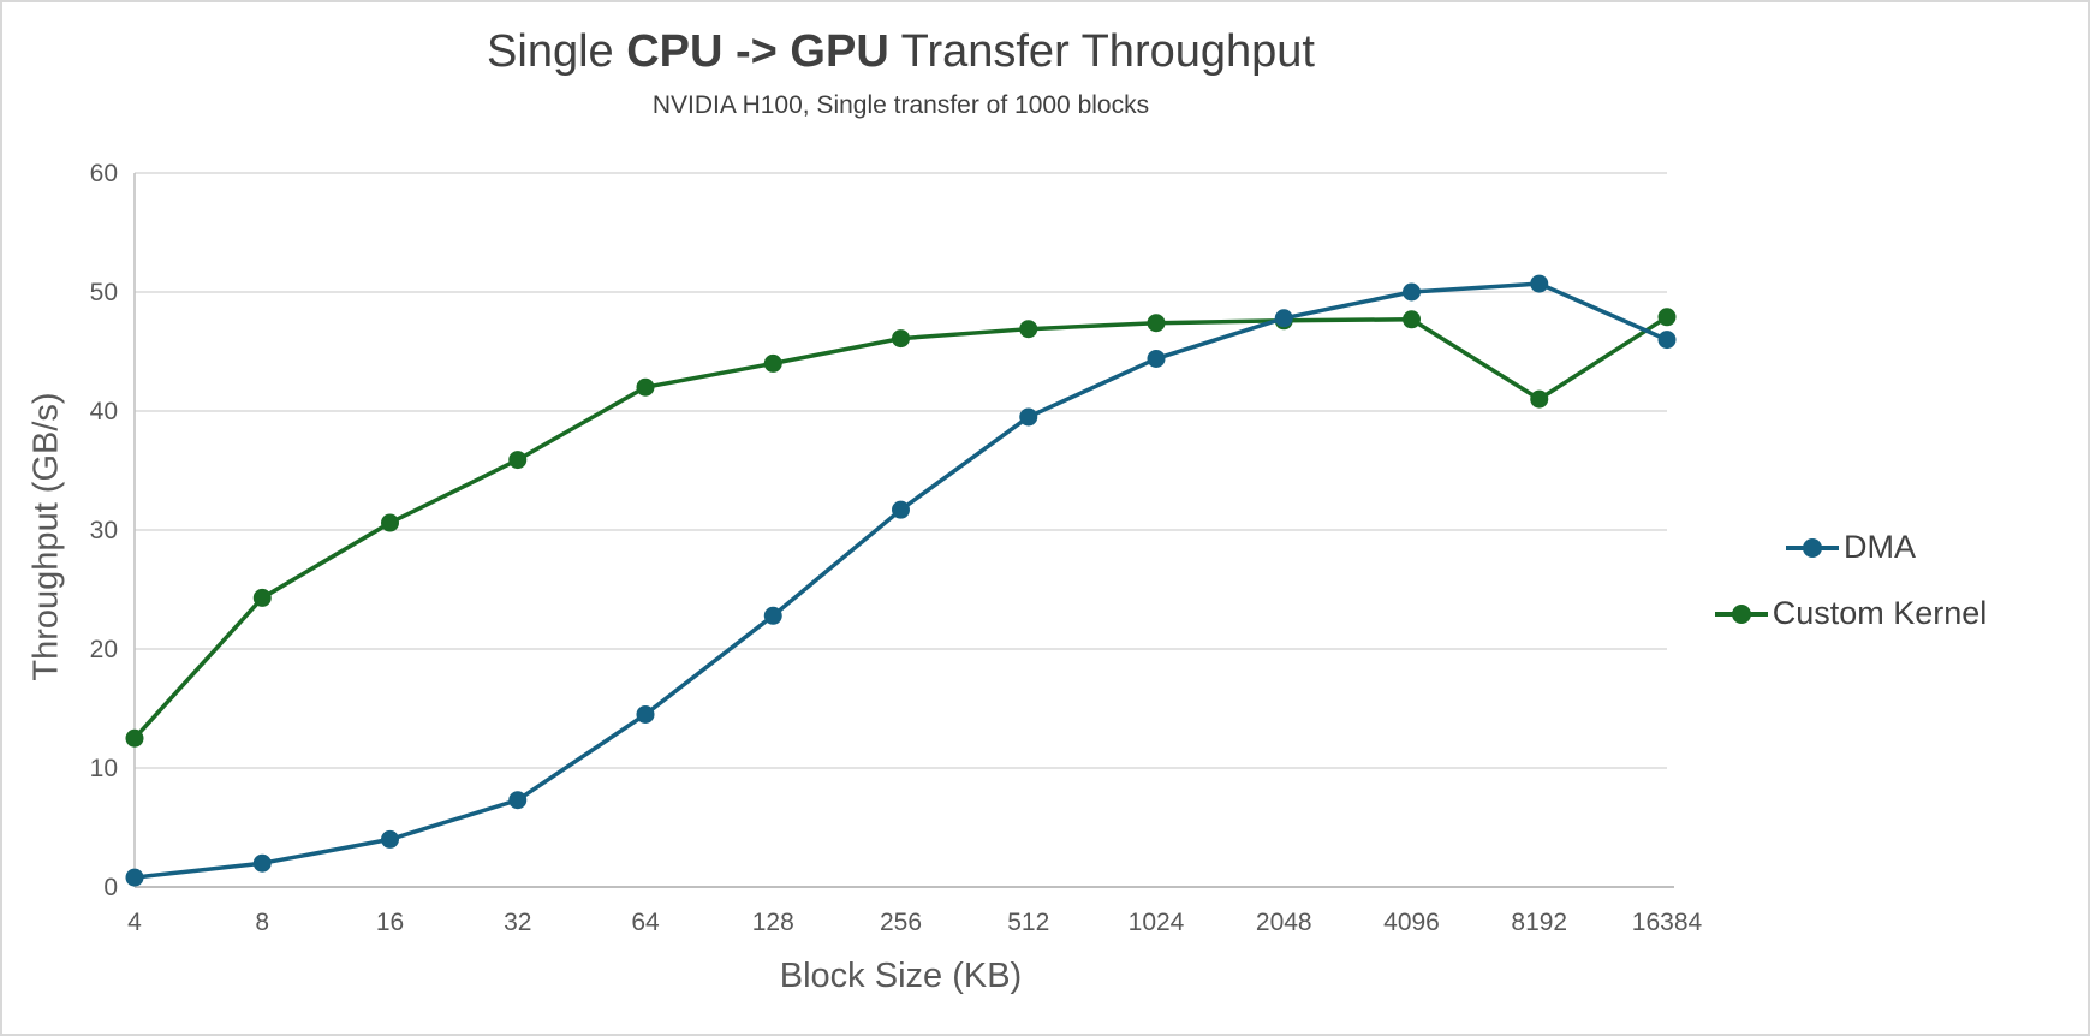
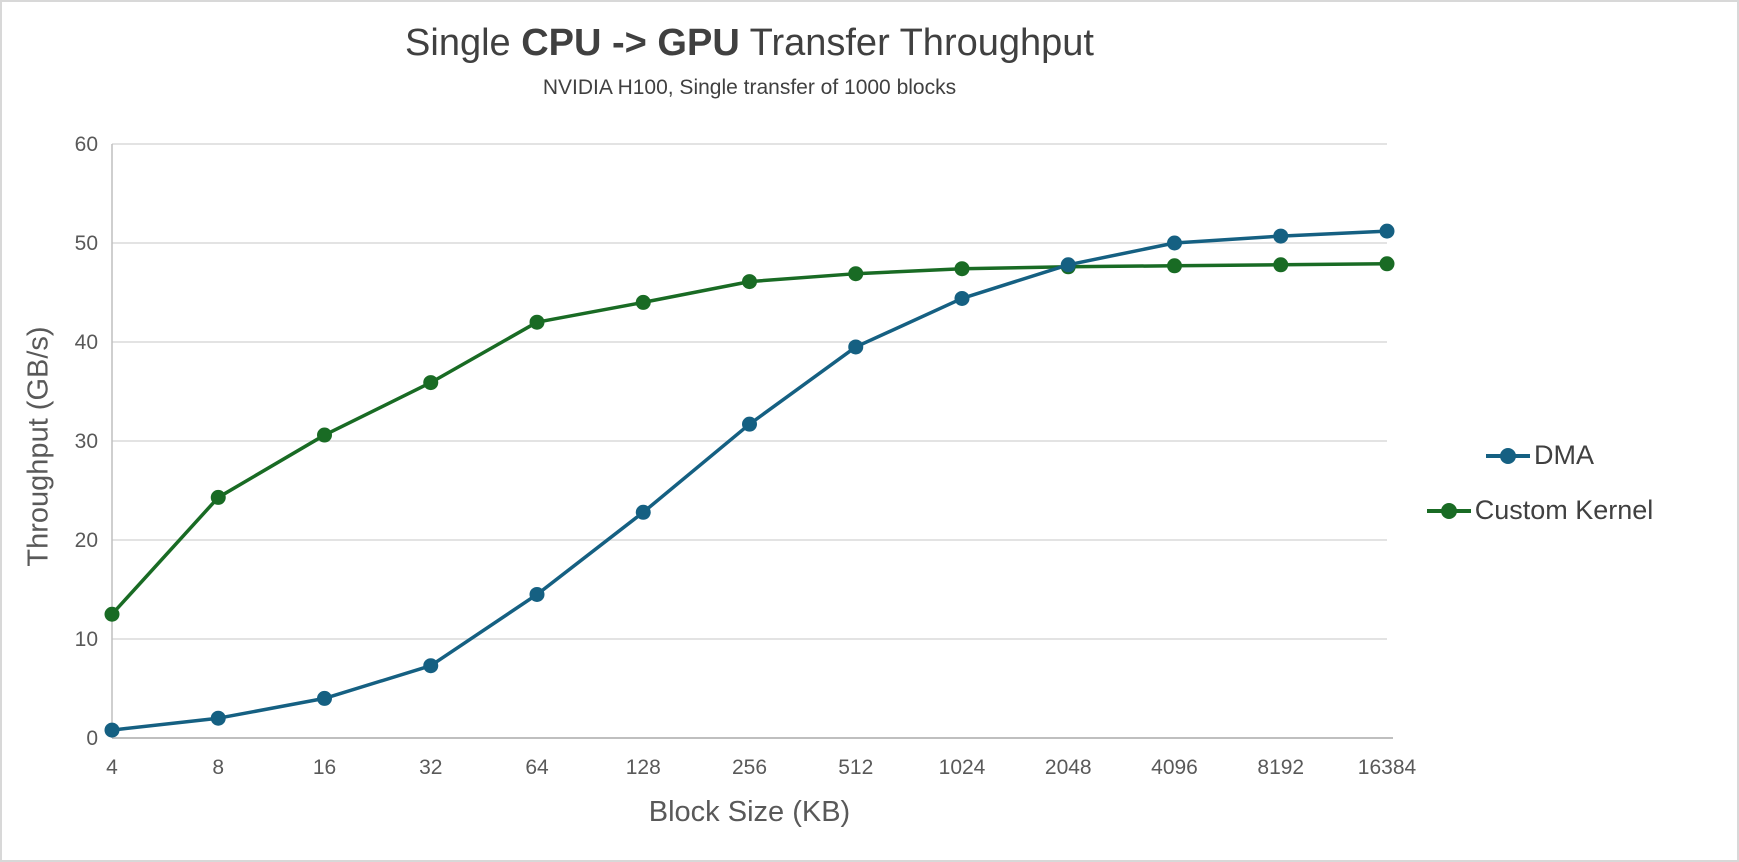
Custom Kernel/8192: 41 -> 48
DMA/16384: 46 -> 51
